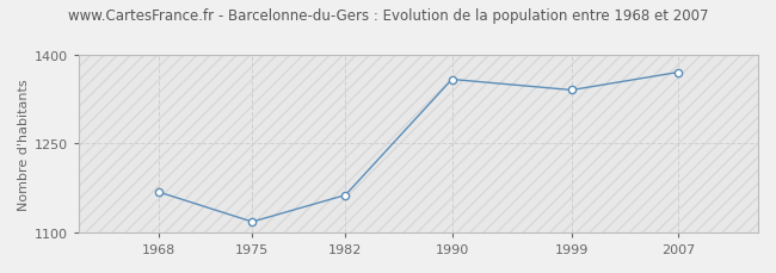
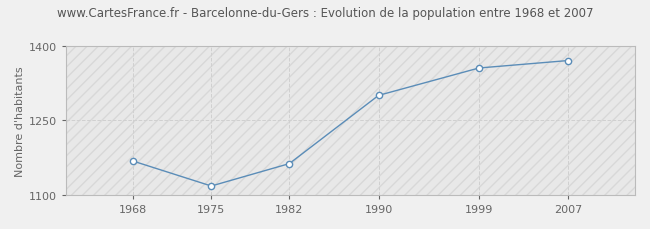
1990: 1358 -> 1300
1999: 1340 -> 1355
